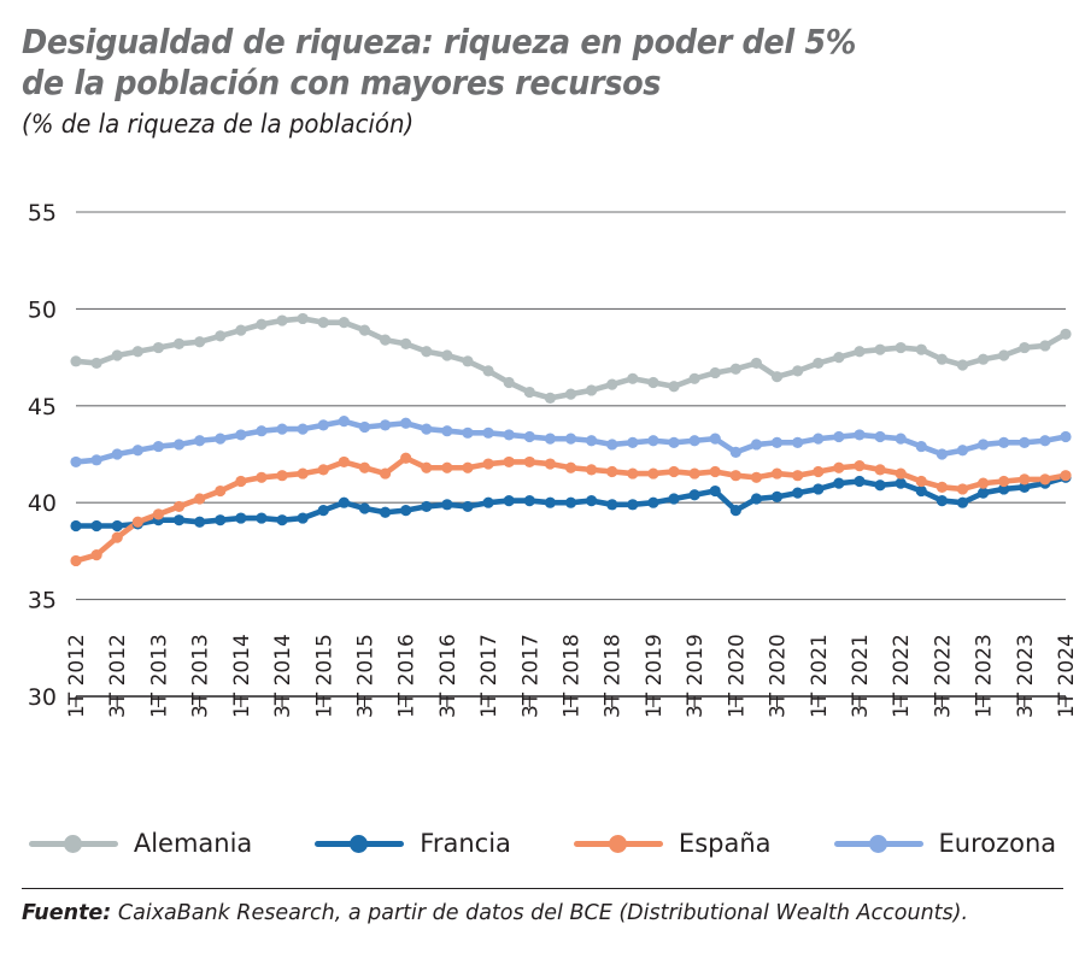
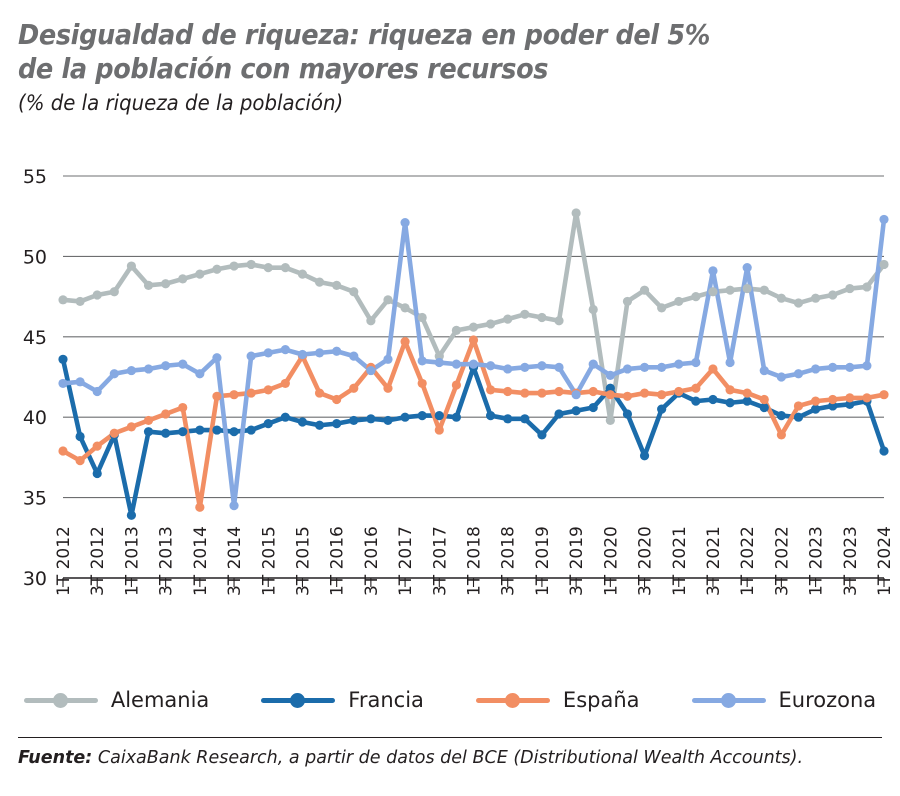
Francia/1T 2012: 38.8 -> 43.6
España/1T 2012: 37.0 -> 37.9
Francia/3T 2012: 38.8 -> 36.5
Eurozona/3T 2012: 42.5 -> 41.6
Alemania/1T 2013: 48.0 -> 49.4
Francia/1T 2013: 39.1 -> 33.9
España/1T 2014: 41.1 -> 34.4
Eurozona/1T 2014: 43.5 -> 42.7
Eurozona/3T 2014: 43.8 -> 34.5
España/3T 2015: 41.8 -> 43.8
España/1T 2016: 42.3 -> 41.1
Alemania/3T 2016: 47.6 -> 46.0
España/3T 2016: 41.8 -> 43.1
Eurozona/3T 2016: 43.7 -> 42.9
España/1T 2017: 42.0 -> 44.7
Eurozona/1T 2017: 43.6 -> 52.1
Alemania/3T 2017: 45.7 -> 43.8
España/3T 2017: 42.1 -> 39.2
Francia/1T 2018: 40.0 -> 43.1
España/1T 2018: 41.8 -> 44.8
Francia/1T 2019: 40.0 -> 38.9
Alemania/3T 2019: 46.4 -> 52.7
Eurozona/3T 2019: 43.2 -> 41.4
Alemania/1T 2020: 46.9 -> 39.8
Francia/1T 2020: 39.6 -> 41.8
Alemania/3T 2020: 46.5 -> 47.9
Francia/3T 2020: 40.3 -> 37.6
Francia/1T 2021: 40.7 -> 41.5
España/3T 2021: 41.9 -> 43.0
Eurozona/3T 2021: 43.5 -> 49.1
Eurozona/1T 2022: 43.3 -> 49.3
España/3T 2022: 40.8 -> 38.9
Alemania/1T 2024: 48.7 -> 49.5
Francia/1T 2024: 41.3 -> 37.9
Eurozona/1T 2024: 43.4 -> 52.3
